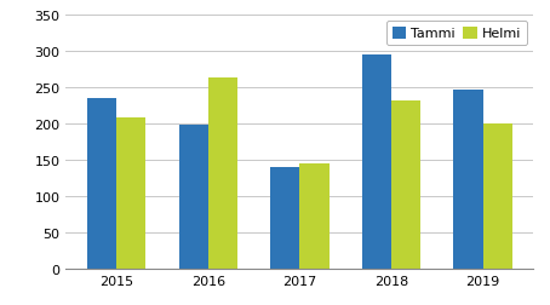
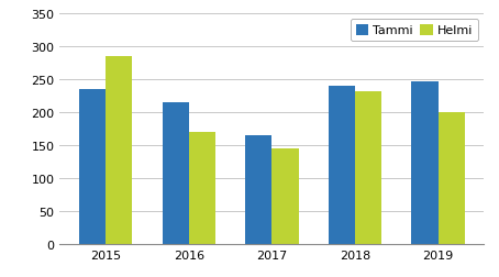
Helmi/2015: 207 -> 284
Tammi/2016: 197 -> 214
Helmi/2016: 263 -> 170
Tammi/2017: 140 -> 164
Tammi/2018: 295 -> 240
